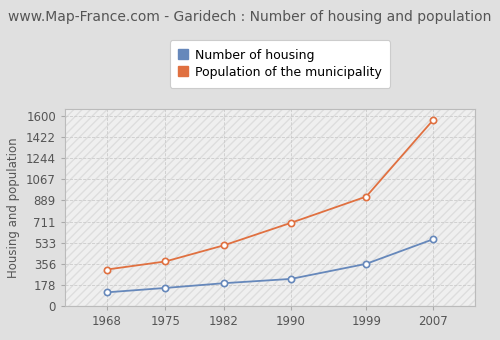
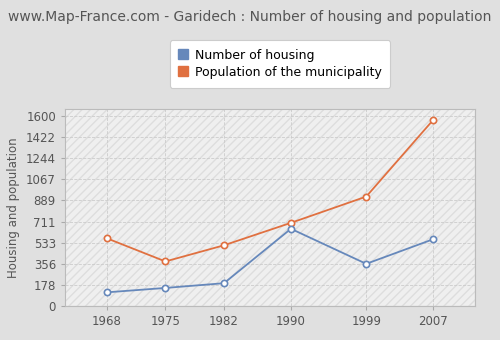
Population of the municipality/1968: 310 -> 570
Number of housing/1990: 230 -> 650
